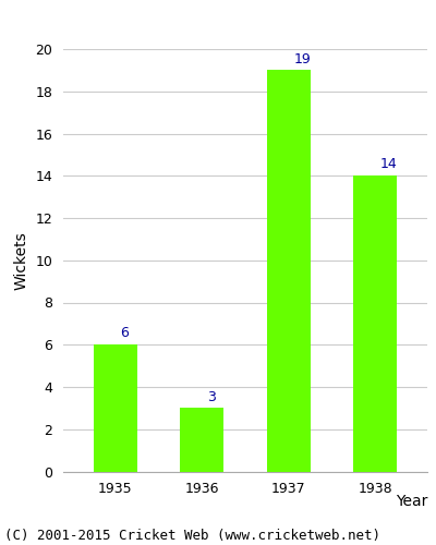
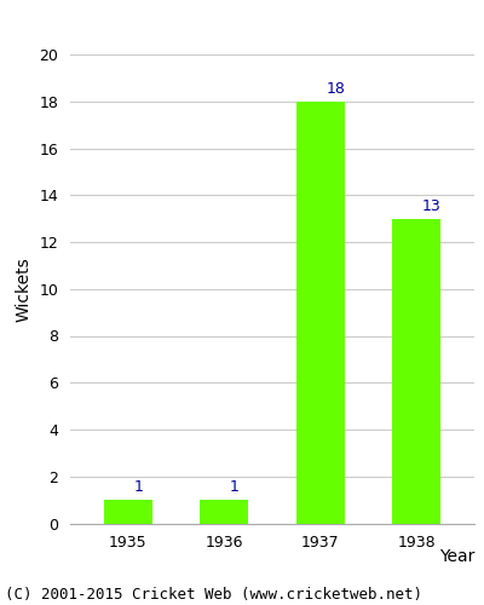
1935: 6 -> 1
1936: 3 -> 1
1937: 19 -> 18
1938: 14 -> 13
